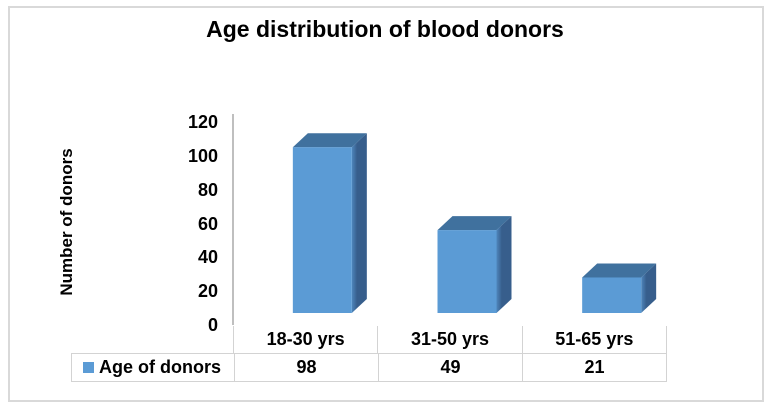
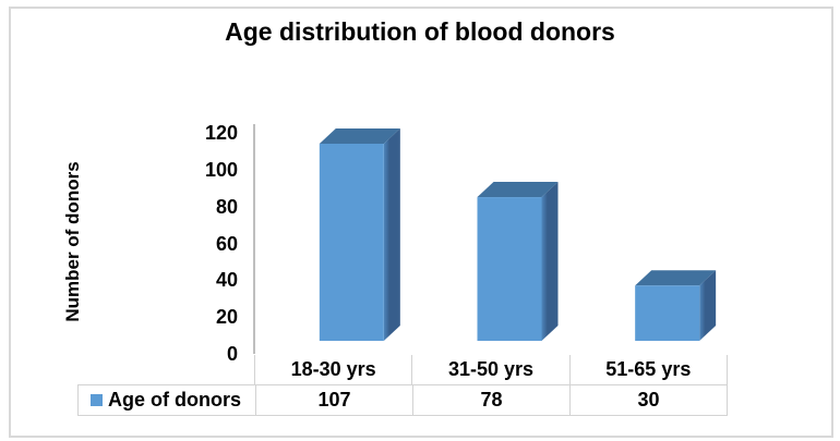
18-30 yrs: 98 -> 107
31-50 yrs: 49 -> 78
51-65 yrs: 21 -> 30
